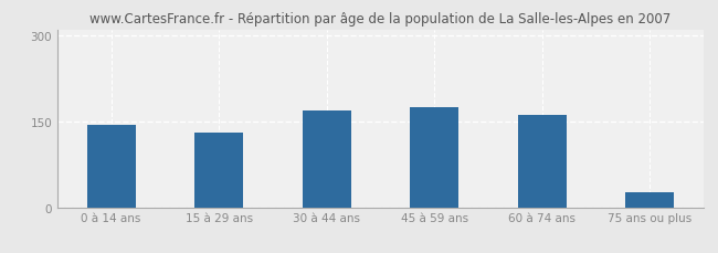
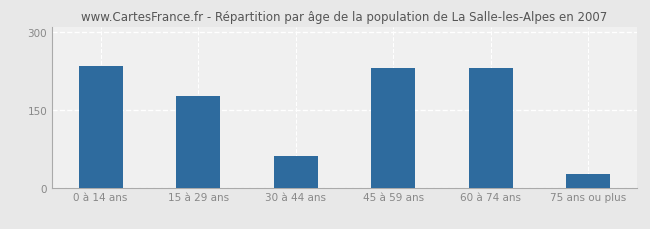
0 à 14 ans: 144 -> 234
15 à 29 ans: 131 -> 176
30 à 44 ans: 168 -> 60
45 à 59 ans: 175 -> 230
60 à 74 ans: 161 -> 230
